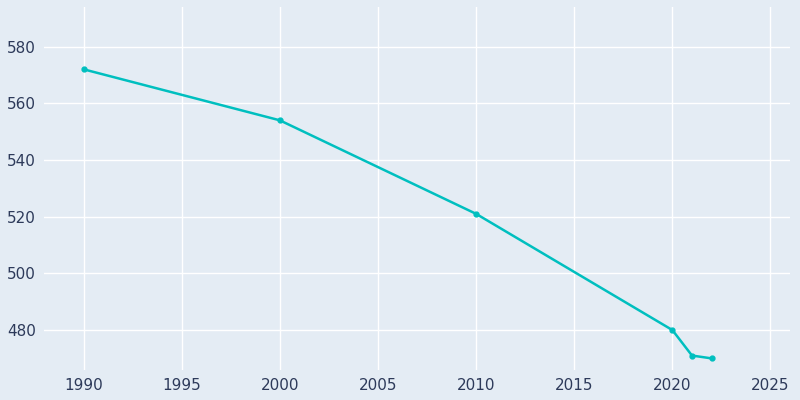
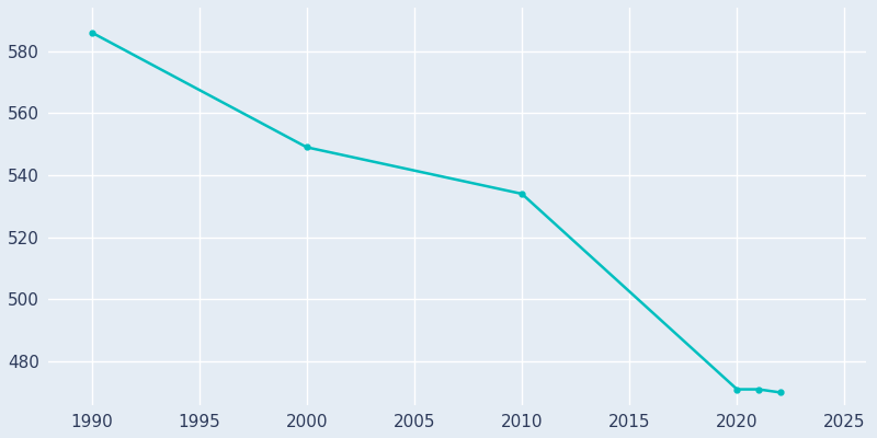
1990: 572 -> 586
2000: 554 -> 549
2010: 521 -> 534
2020: 480 -> 471
